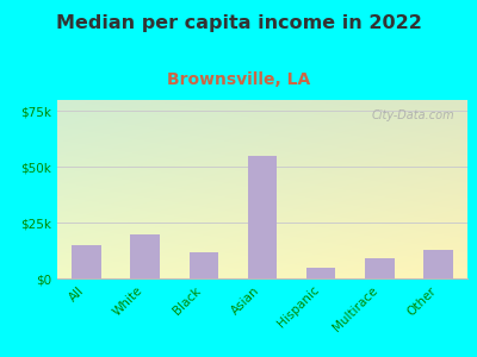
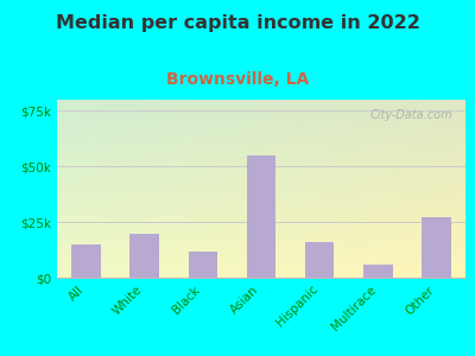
Hispanic: $5k -> $16k
Multirace: $9k -> $6k
Other: $13k -> $27k
